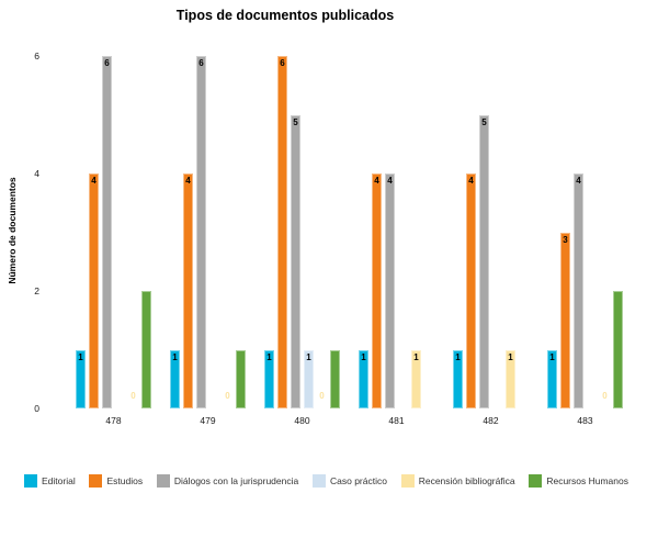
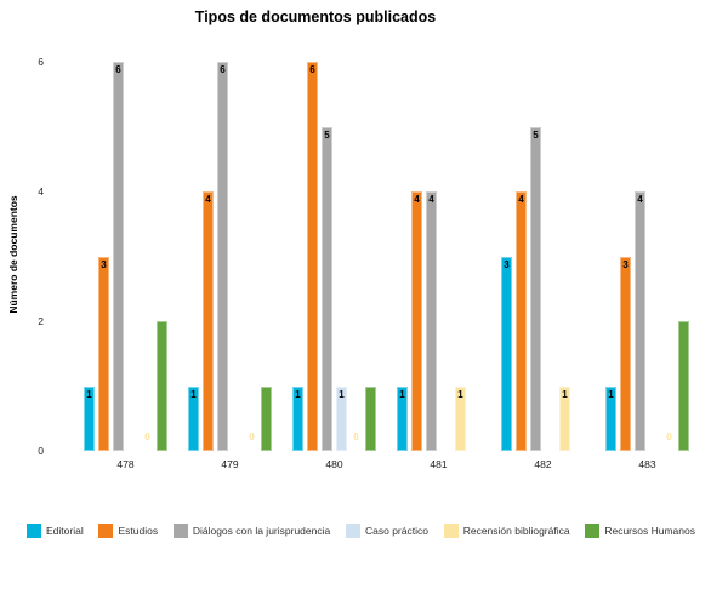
Estudios/478: 4 -> 3
Editorial/482: 1 -> 3
